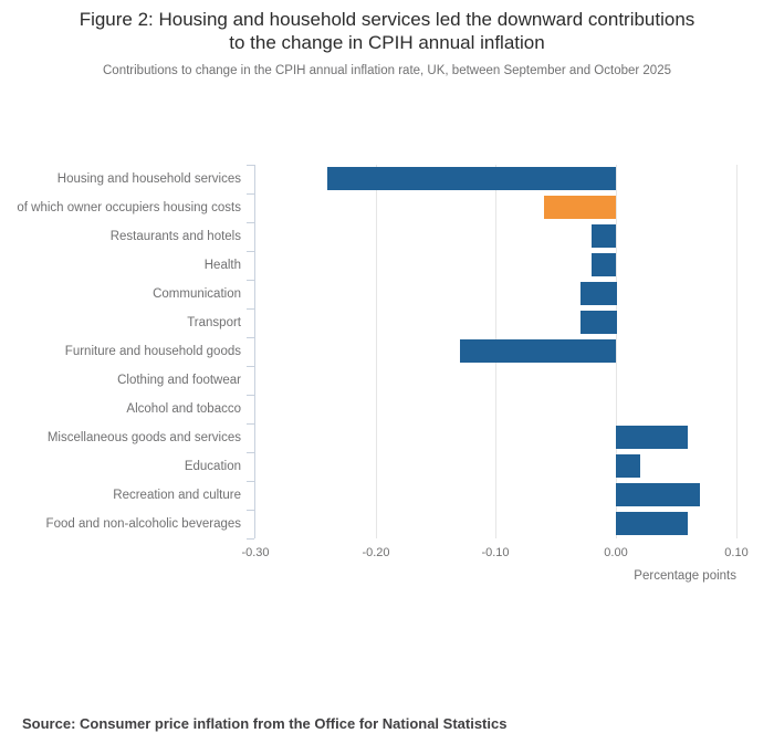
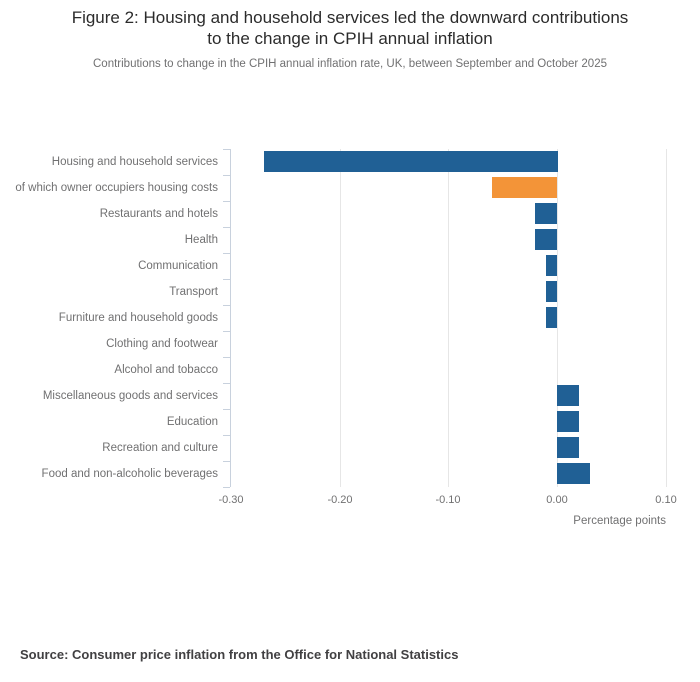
Housing and household services: -0.24 -> -0.27
Communication: -0.03 -> -0.01
Transport: -0.03 -> -0.01
Furniture and household goods: -0.13 -> -0.01
Miscellaneous goods and services: 0.06 -> 0.02
Recreation and culture: 0.07 -> 0.02
Food and non-alcoholic beverages: 0.06 -> 0.03
